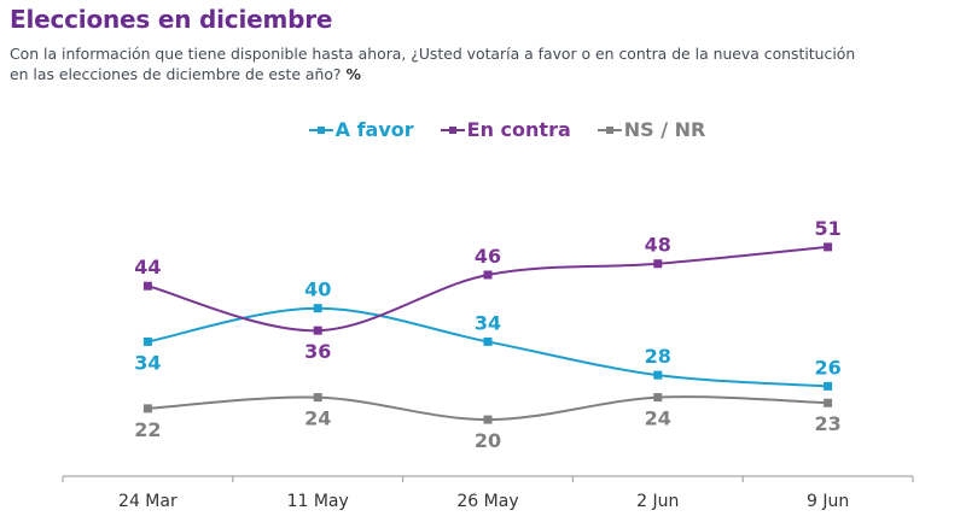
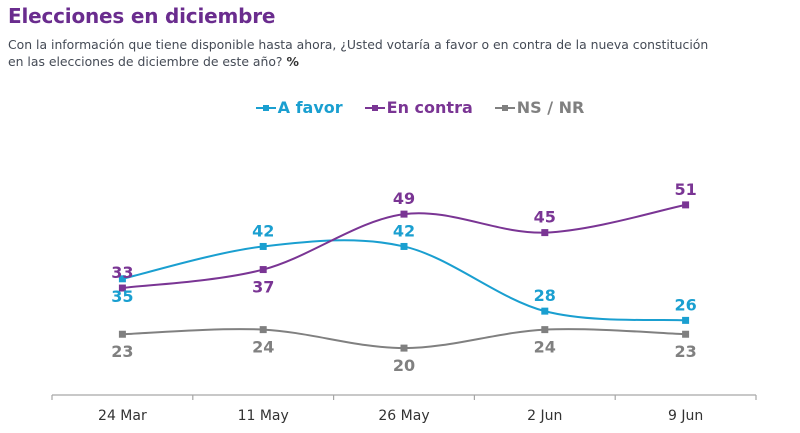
A favor/24 Mar: 34 -> 35
En contra/24 Mar: 44 -> 33
NS / NR/24 Mar: 22 -> 23
A favor/11 May: 40 -> 42
En contra/11 May: 36 -> 37
A favor/26 May: 34 -> 42
En contra/26 May: 46 -> 49
En contra/2 Jun: 48 -> 45
